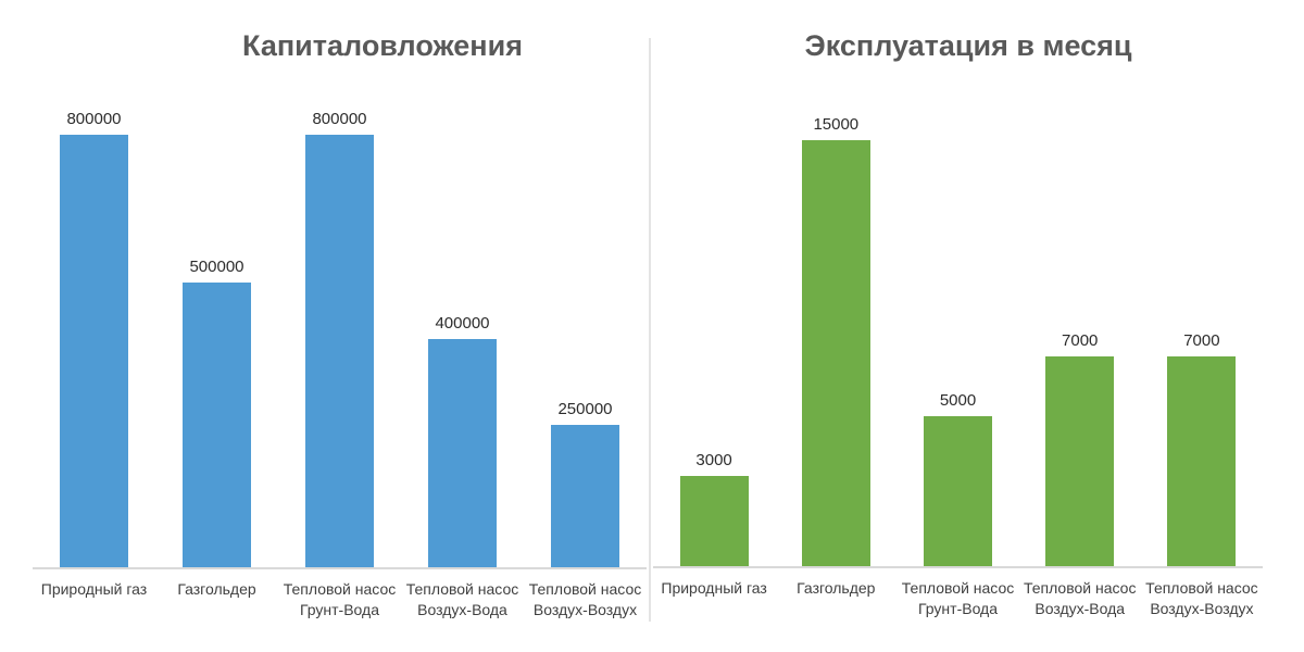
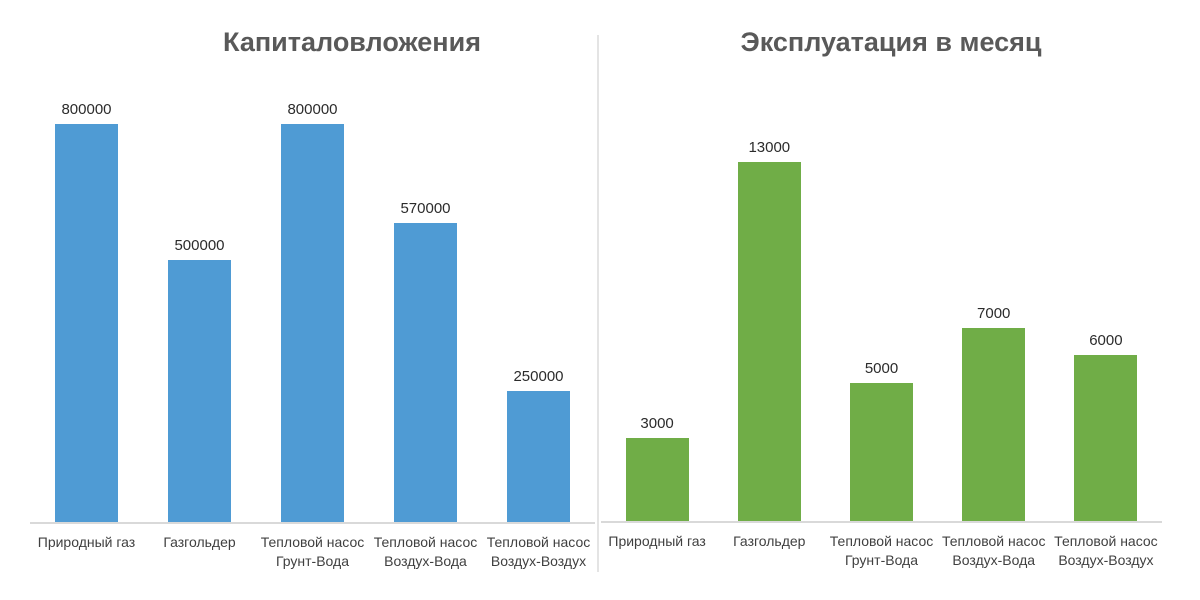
Капиталовложения/Тепловой насос Воздух-Вода: 400000 -> 570000
Эксплуатация в месяц/Газгольдер: 15000 -> 13000
Эксплуатация в месяц/Тепловой насос Воздух-Воздух: 7000 -> 6000
